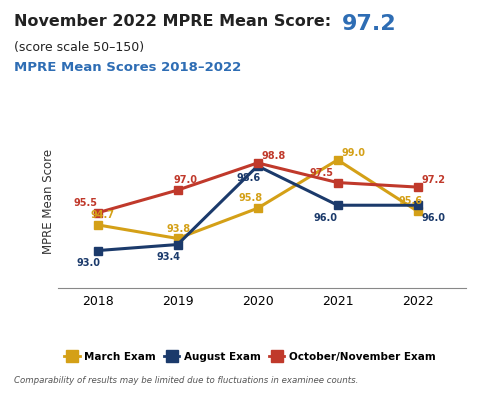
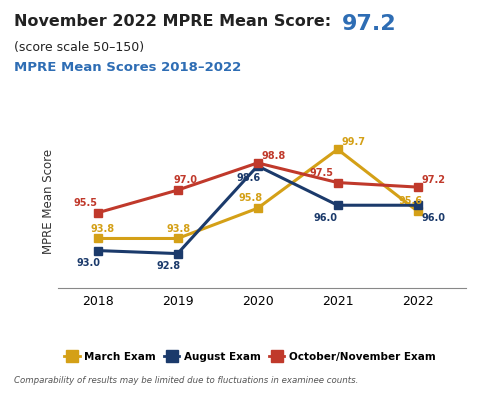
March Exam/2018: 94.7 -> 93.8
August Exam/2019: 93.4 -> 92.8
March Exam/2021: 99.0 -> 99.7
